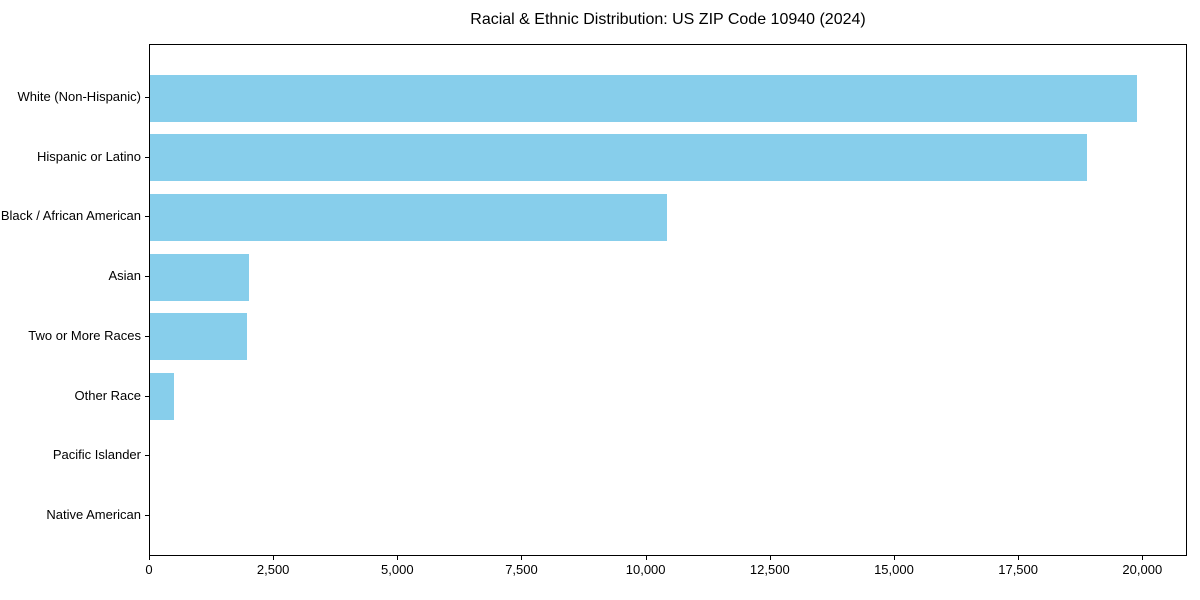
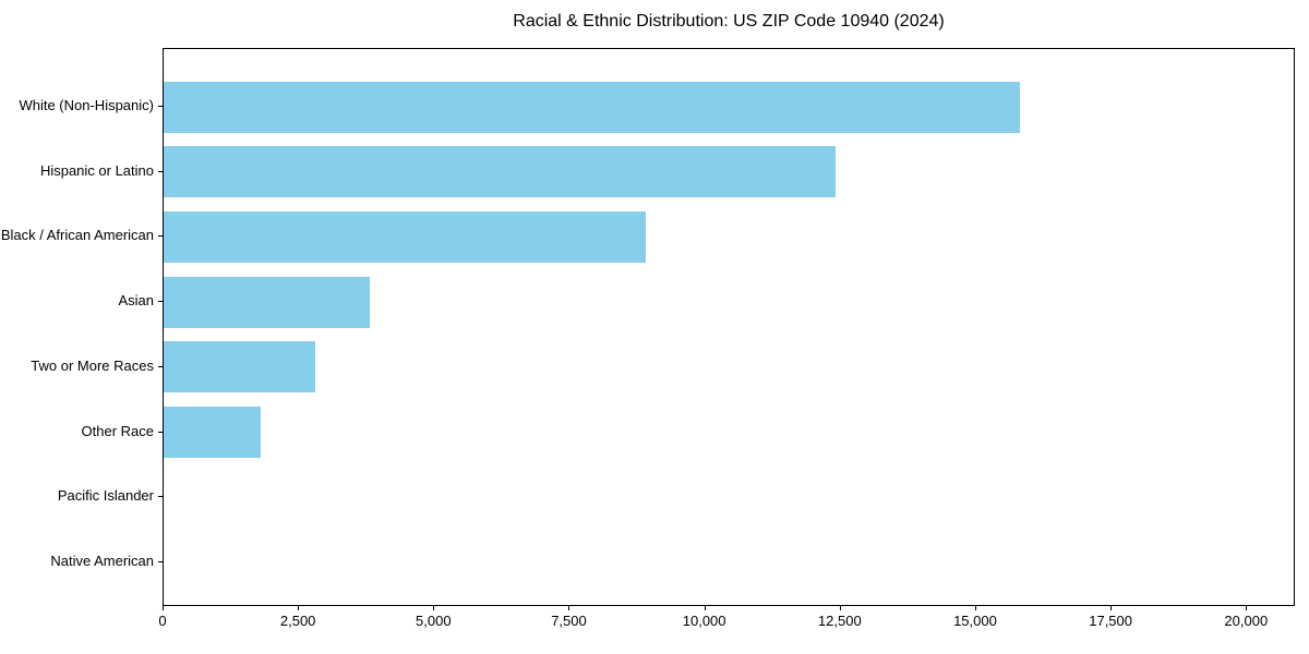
White (Non-Hispanic): 19900 -> 15800
Hispanic or Latino: 18900 -> 12400
Black / African American: 10400 -> 8900
Asian: 2000 -> 3800
Two or More Races: 2000 -> 2800
Other Race: 500 -> 1800
